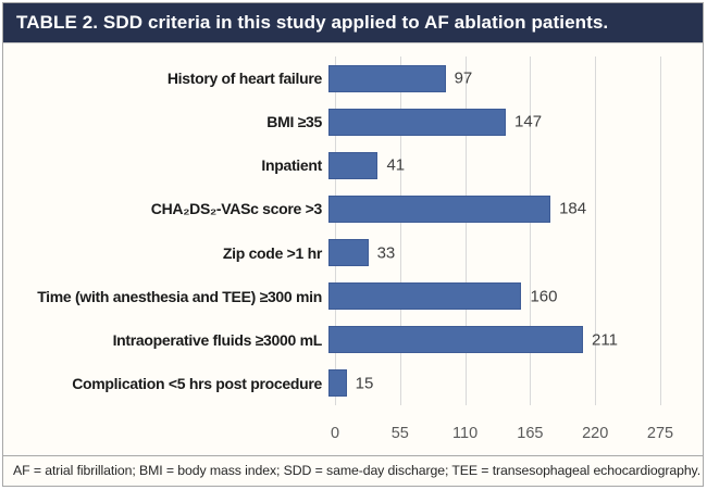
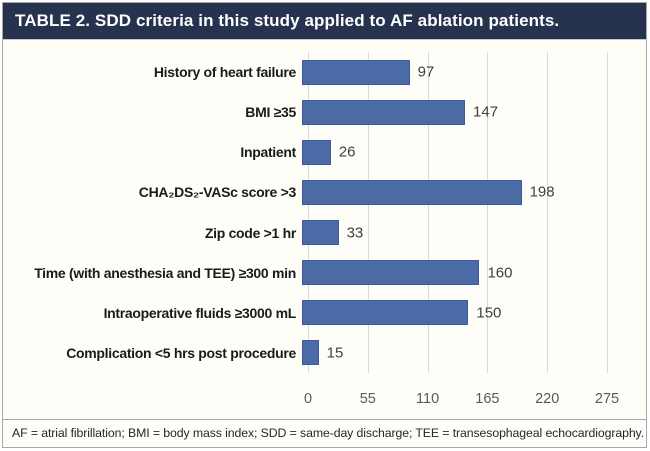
Inpatient: 41 -> 26
CHA₂DS₂-VASc score >3: 184 -> 198
Intraoperative fluids ≥3000 mL: 211 -> 150
